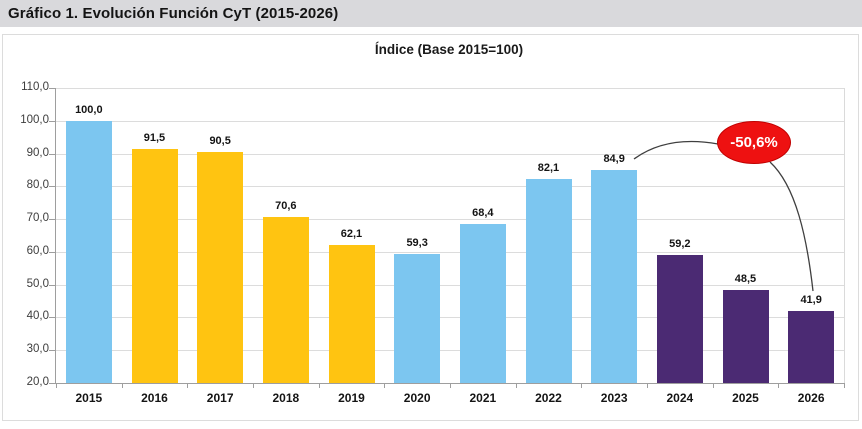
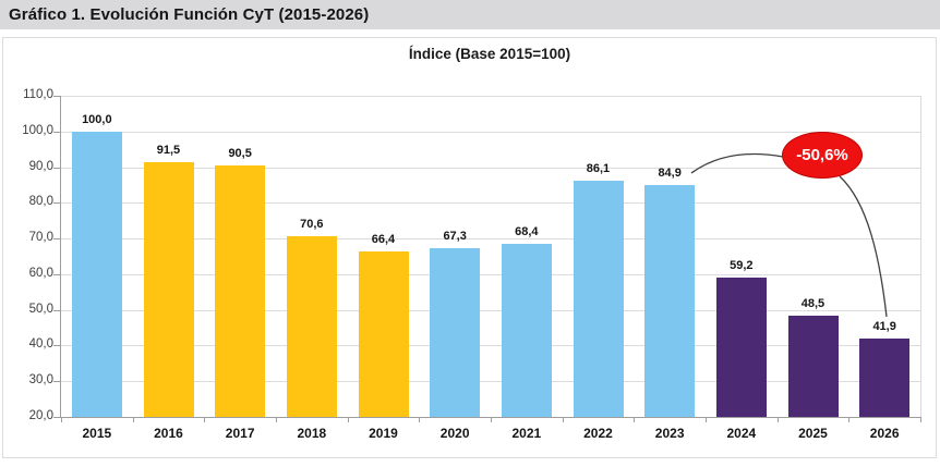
2019: 62,1 -> 66,4
2020: 59,3 -> 67,3
2022: 82,1 -> 86,1
